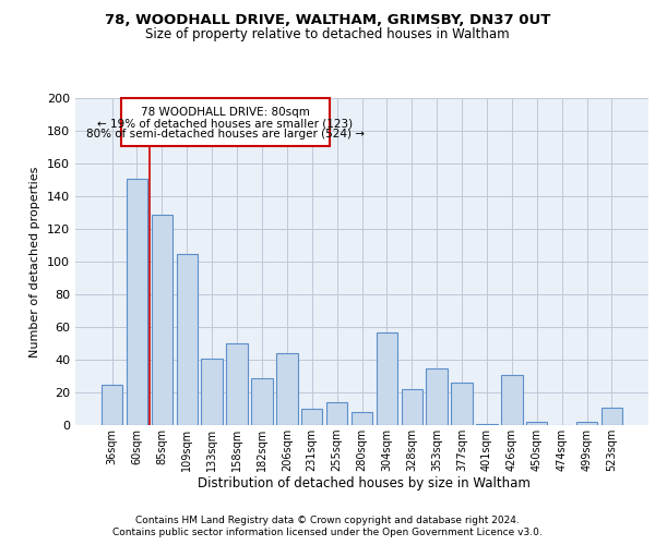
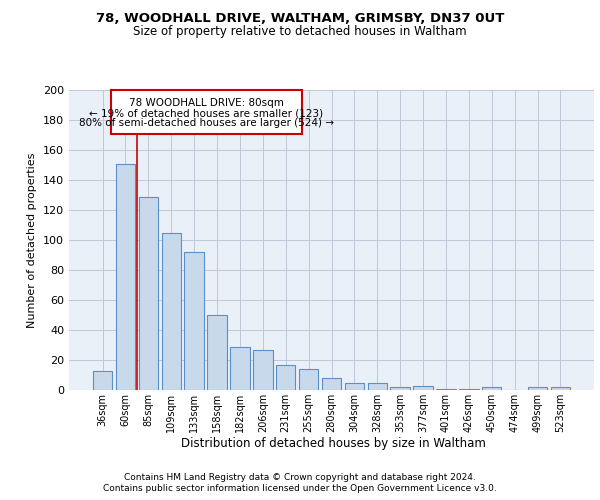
36sqm: 25 -> 13
133sqm: 41 -> 92
206sqm: 44 -> 27
231sqm: 10 -> 17
304sqm: 57 -> 5
328sqm: 22 -> 5
353sqm: 35 -> 2
377sqm: 26 -> 3
426sqm: 31 -> 1
523sqm: 11 -> 2
